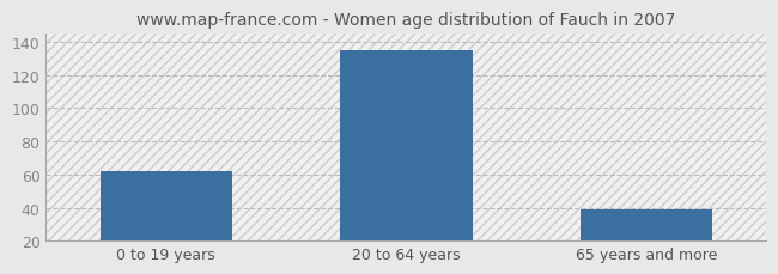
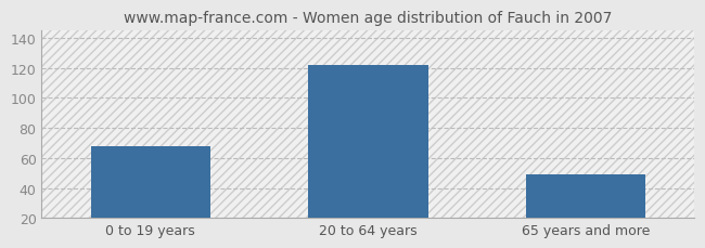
0 to 19 years: 62 -> 68
20 to 64 years: 135 -> 122
65 years and more: 39 -> 49
